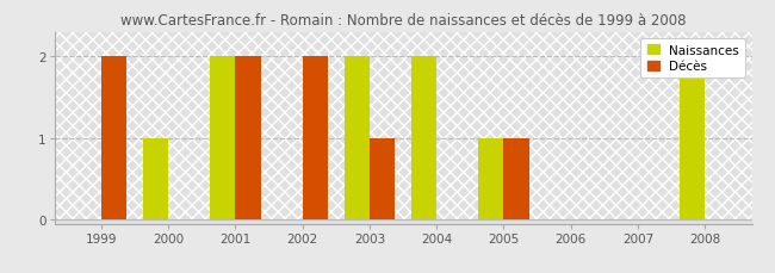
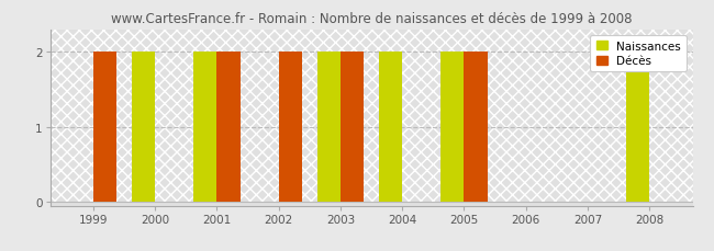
Naissances/2000: 1 -> 2
Décès/2003: 1 -> 2
Naissances/2005: 1 -> 2
Décès/2005: 1 -> 2
